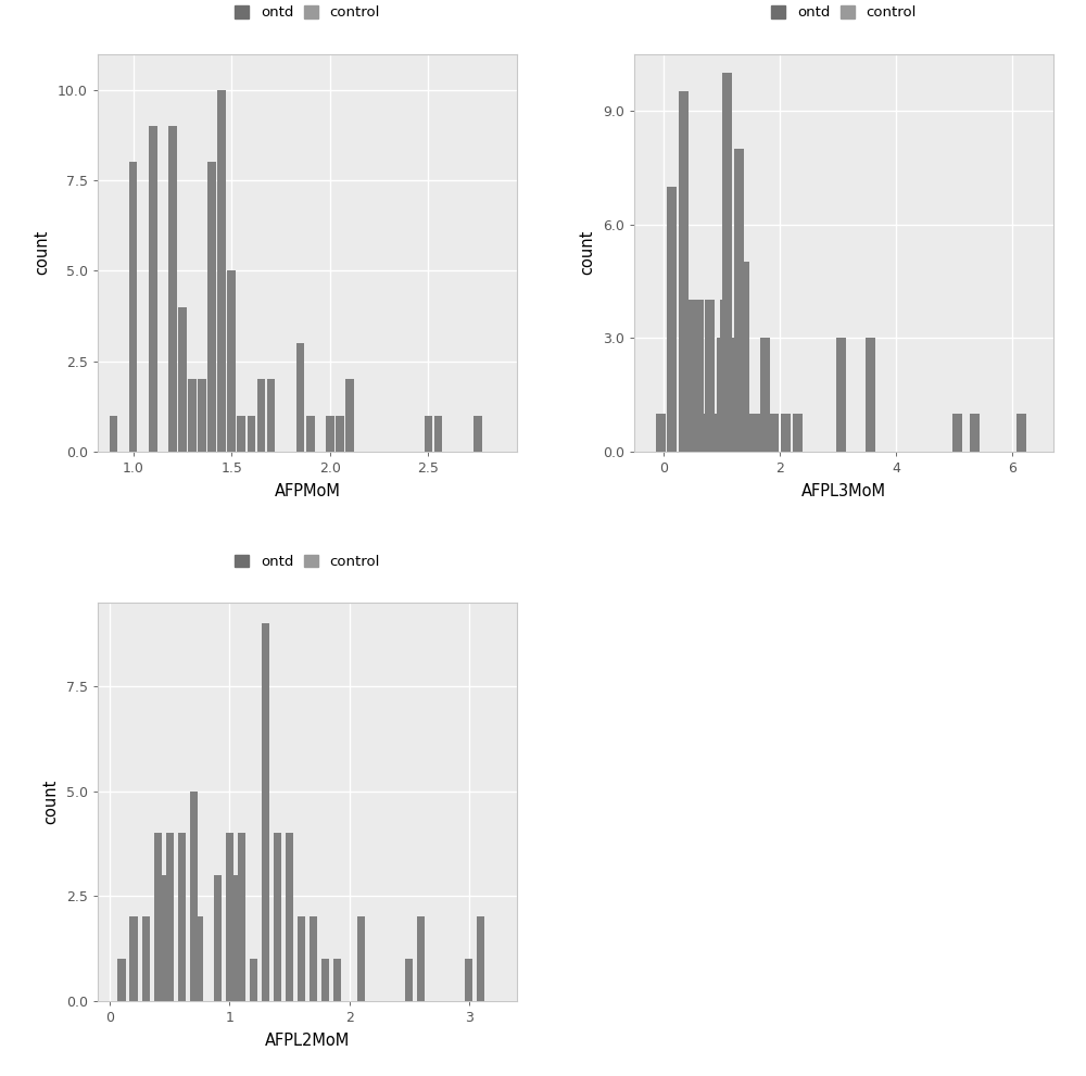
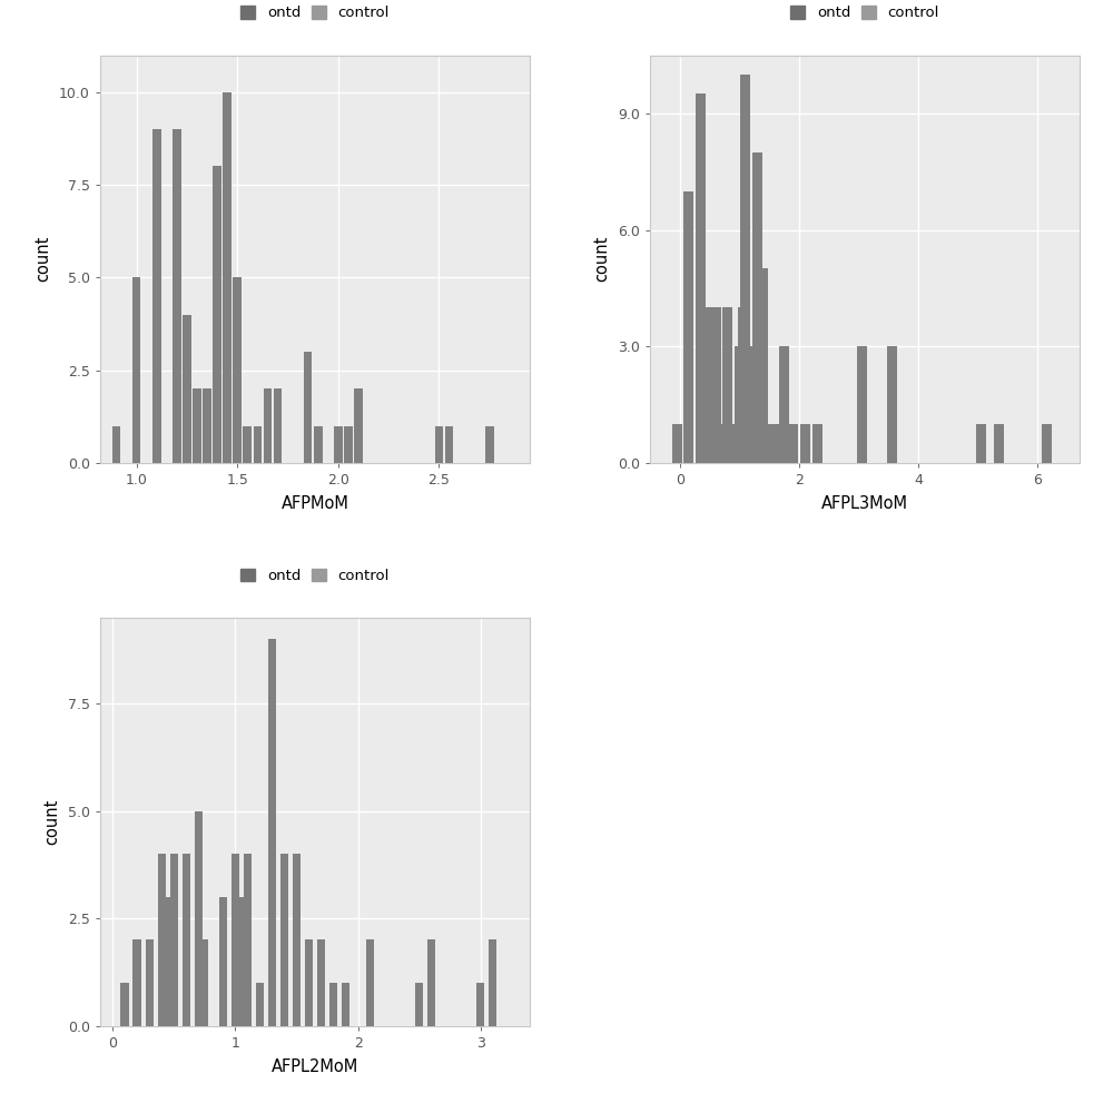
1.0: 8 -> 5
